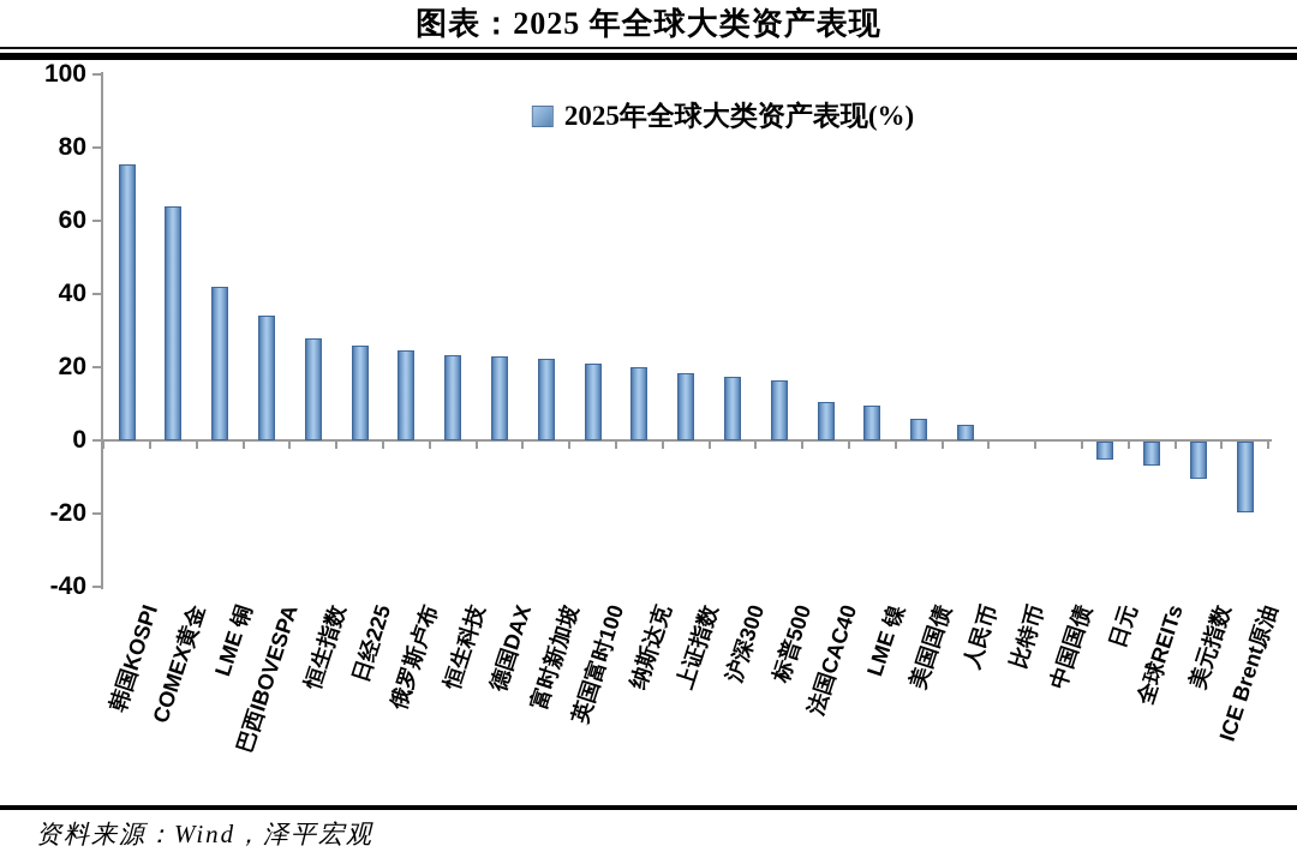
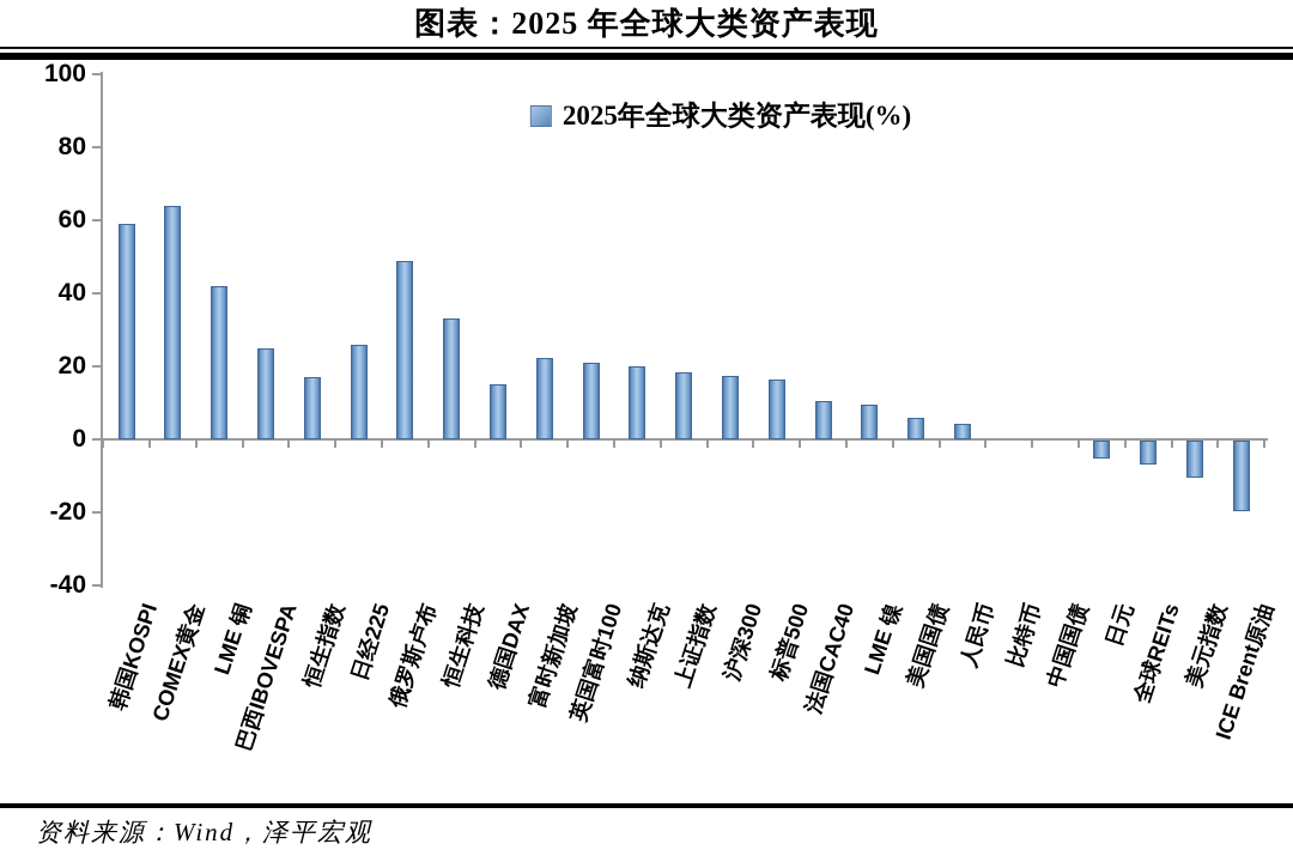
韩国KOSPI: 76 -> 59
巴西IBOVESPA: 34 -> 25
恒生指数: 28 -> 17
俄罗斯卢布: 24 -> 49
恒生科技: 23 -> 33
德国DAX: 23 -> 15
